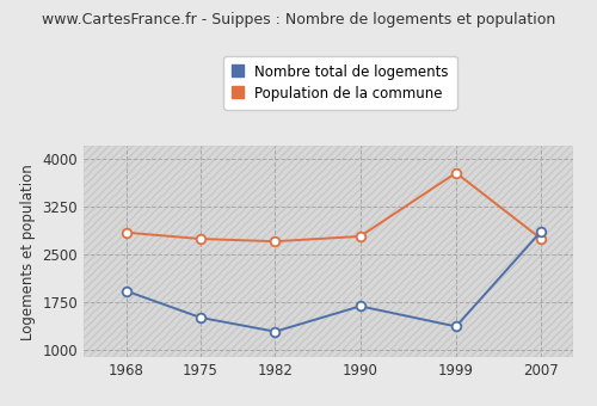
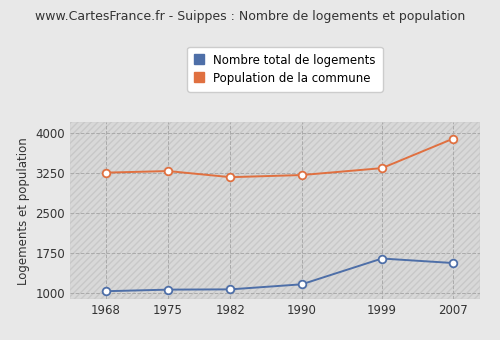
Nombre total de logements/1968: 1920 -> 1020
Population de la commune/1968: 2840 -> 3260
Nombre total de logements/1975: 1500 -> 1060
Population de la commune/1975: 2740 -> 3280
Nombre total de logements/1982: 1280 -> 1060
Population de la commune/1982: 2700 -> 3170
Nombre total de logements/1990: 1680 -> 1160
Population de la commune/1990: 2780 -> 3210
Nombre total de logements/1999: 1360 -> 1640
Population de la commune/1999: 3780 -> 3340
Nombre total de logements/2007: 2860 -> 1560
Population de la commune/2007: 2740 -> 3900
